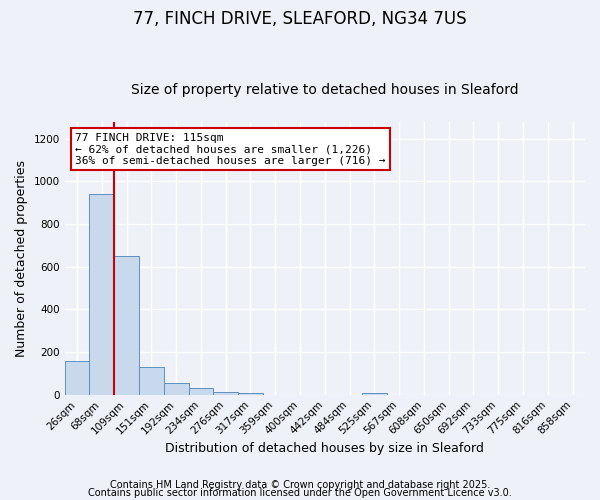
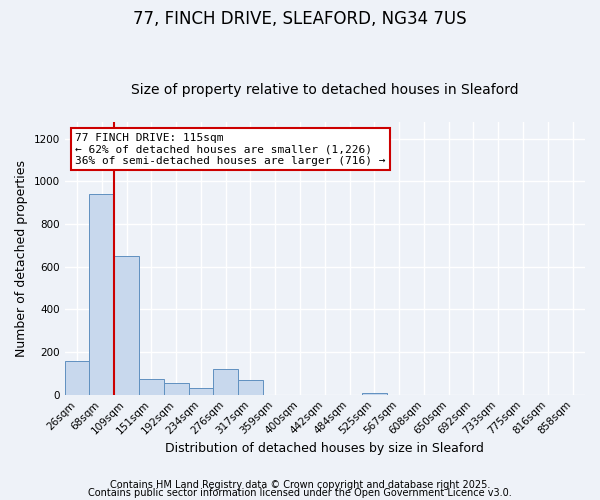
151sqm: 130 -> 75
276sqm: 15 -> 120
317sqm: 10 -> 70
